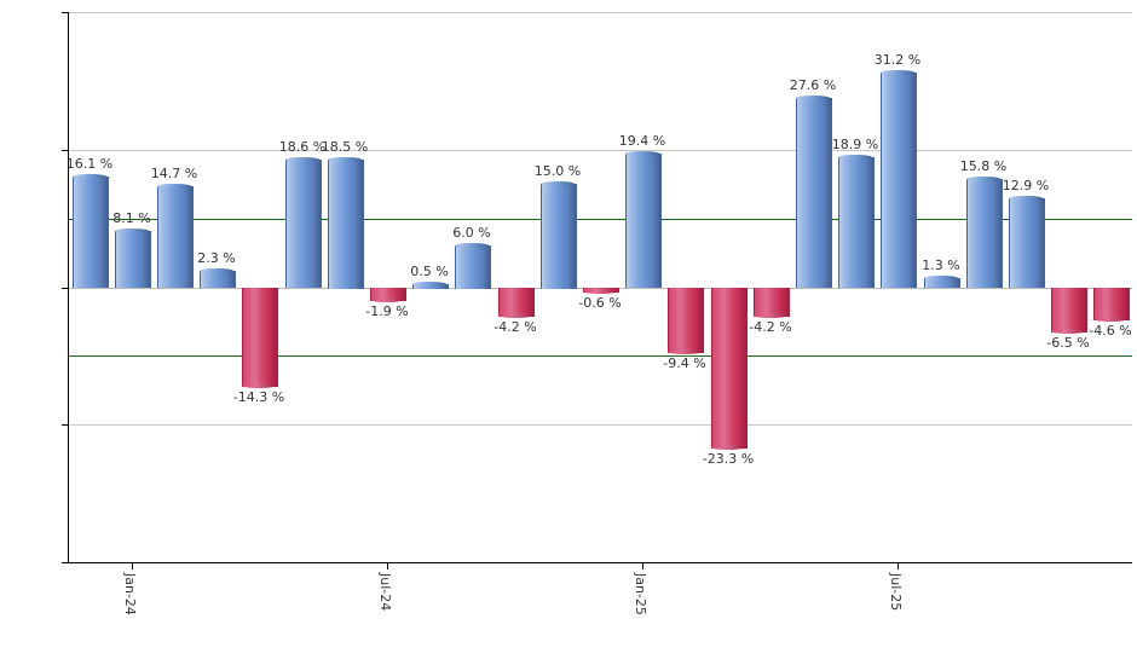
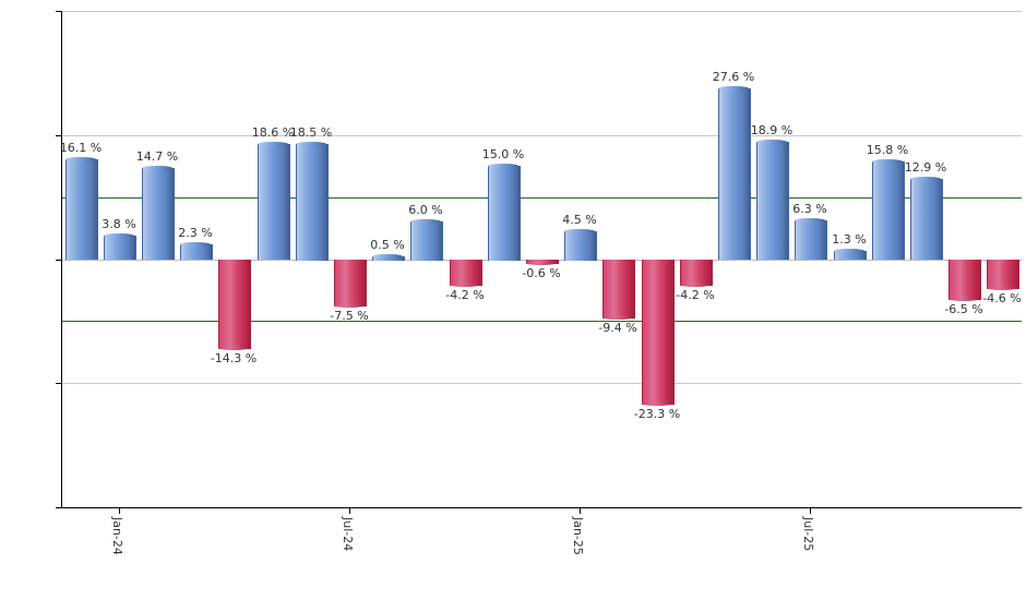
Jan-24: 8.1 -> 3.8
Jul-24: -1.9 -> -7.5
Jan-25: 19.4 -> 4.5
Jul-25: 31.2 -> 6.3
